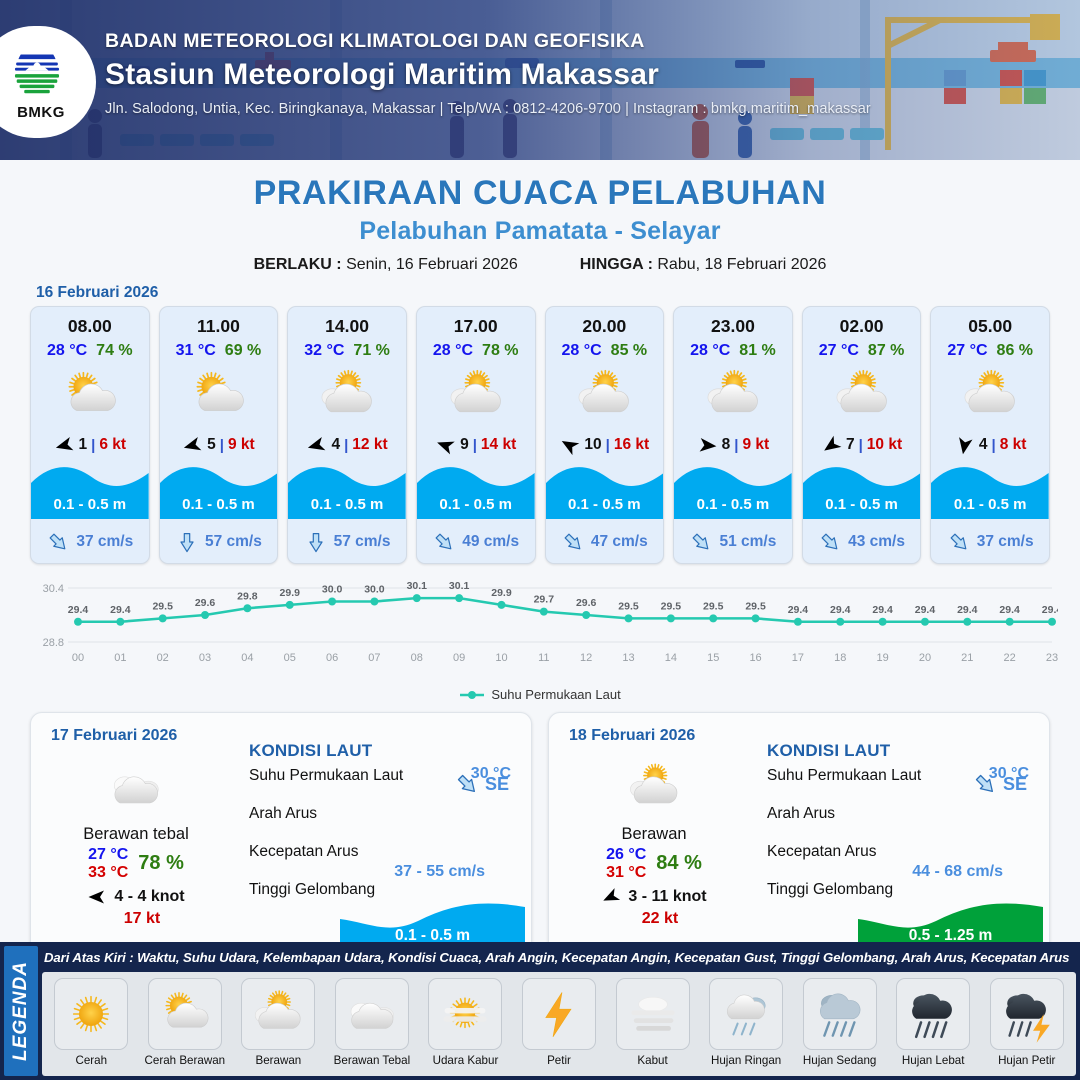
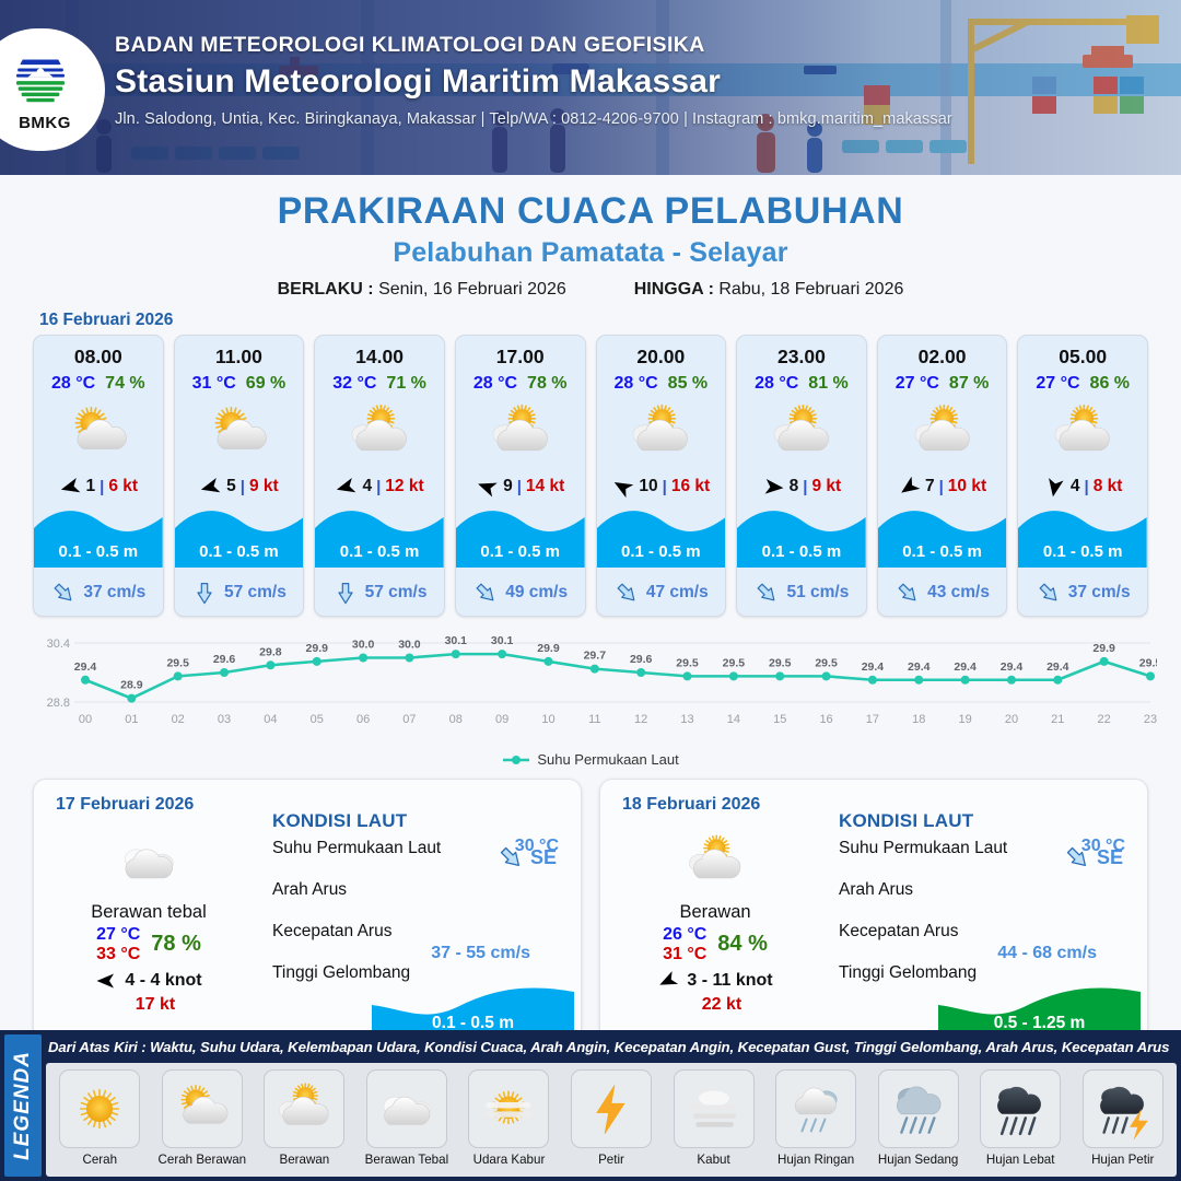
01: 29.4 -> 28.9
22: 29.4 -> 29.9
23: 29.4 -> 29.5
